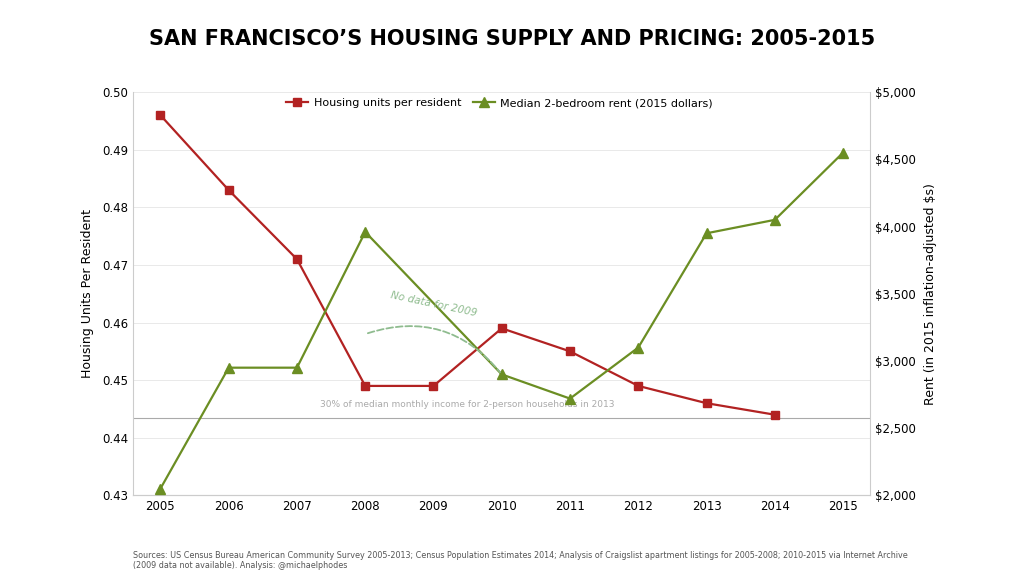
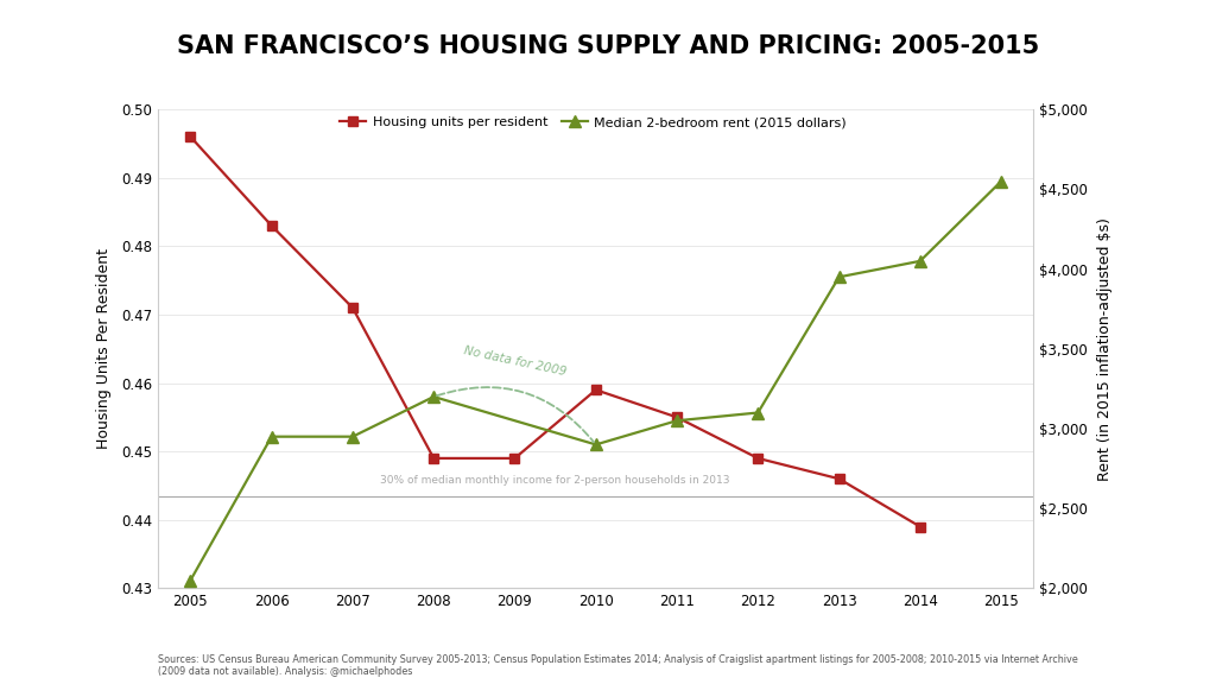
Median 2-bedroom rent (2015 dollars)/2008: $3,960 -> $3,200
Median 2-bedroom rent (2015 dollars)/2011: $2,720 -> $3,050
Housing units per resident/2014: 0.444 -> 0.439
